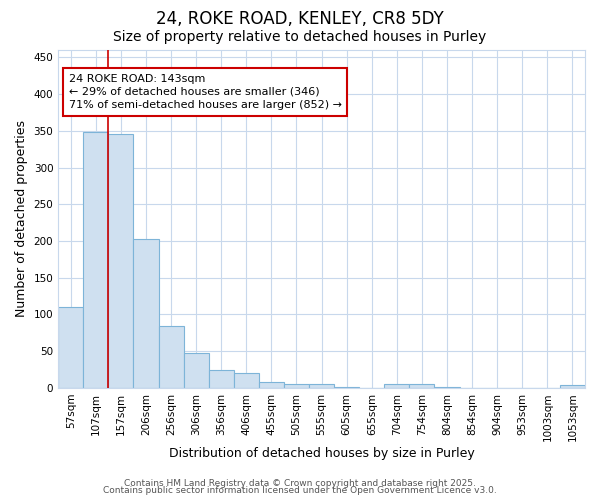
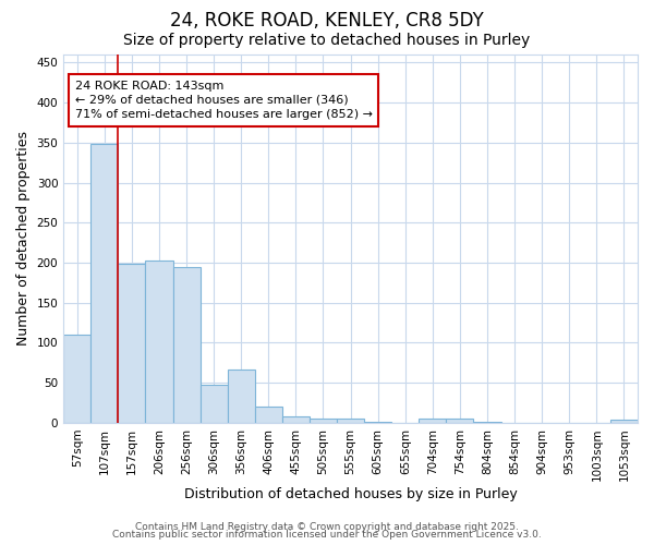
157sqm: 345 -> 198
256sqm: 85 -> 194
356sqm: 25 -> 66
